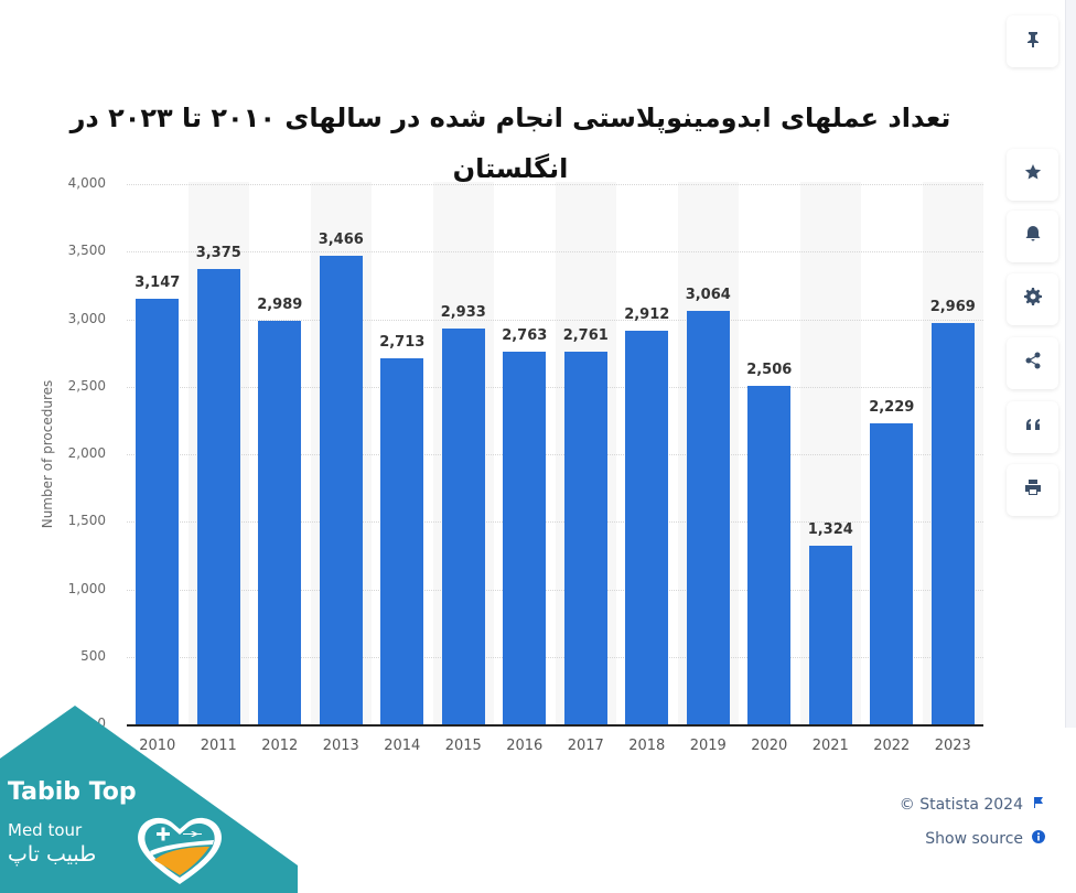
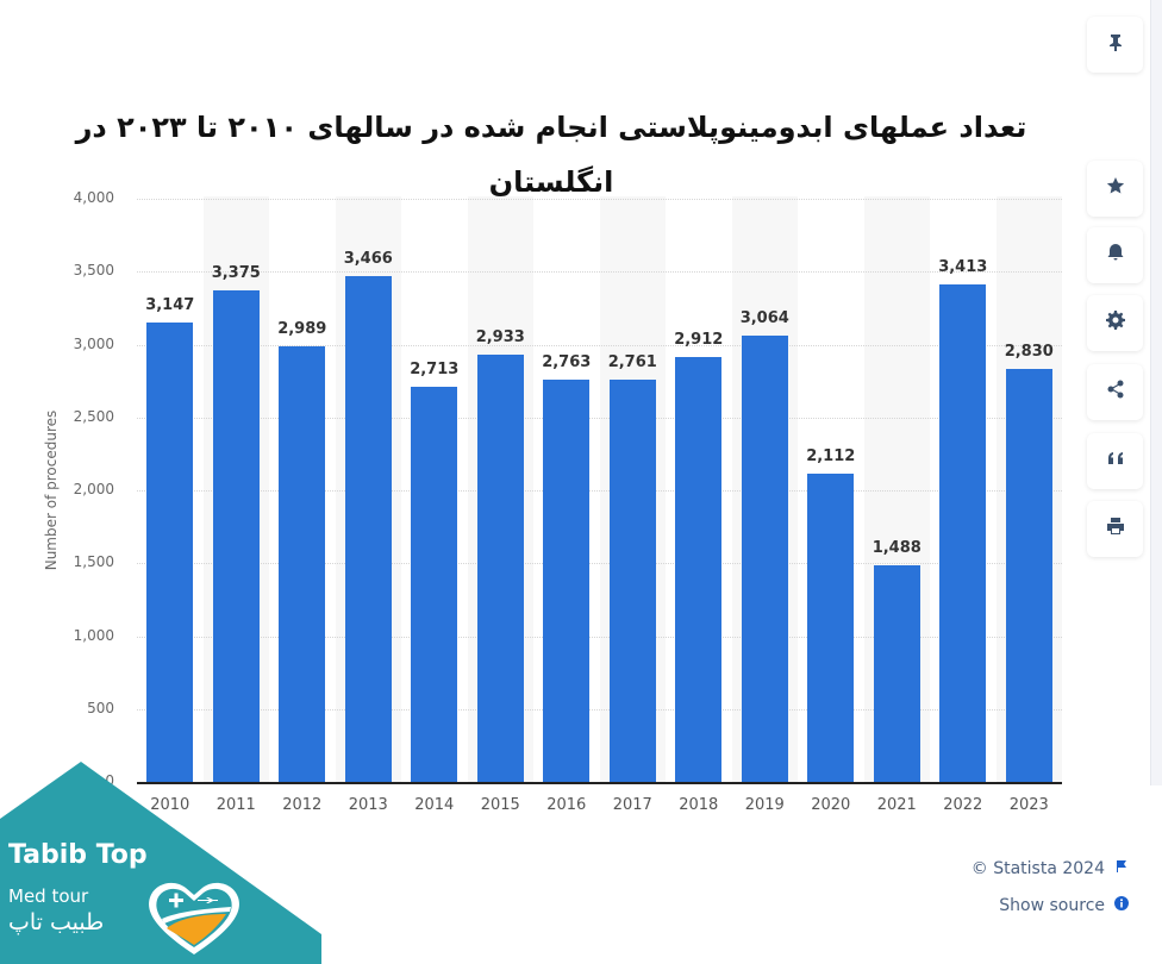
2020: 2,506 -> 2,112
2021: 1,324 -> 1,488
2022: 2,229 -> 3,413
2023: 2,969 -> 2,830
